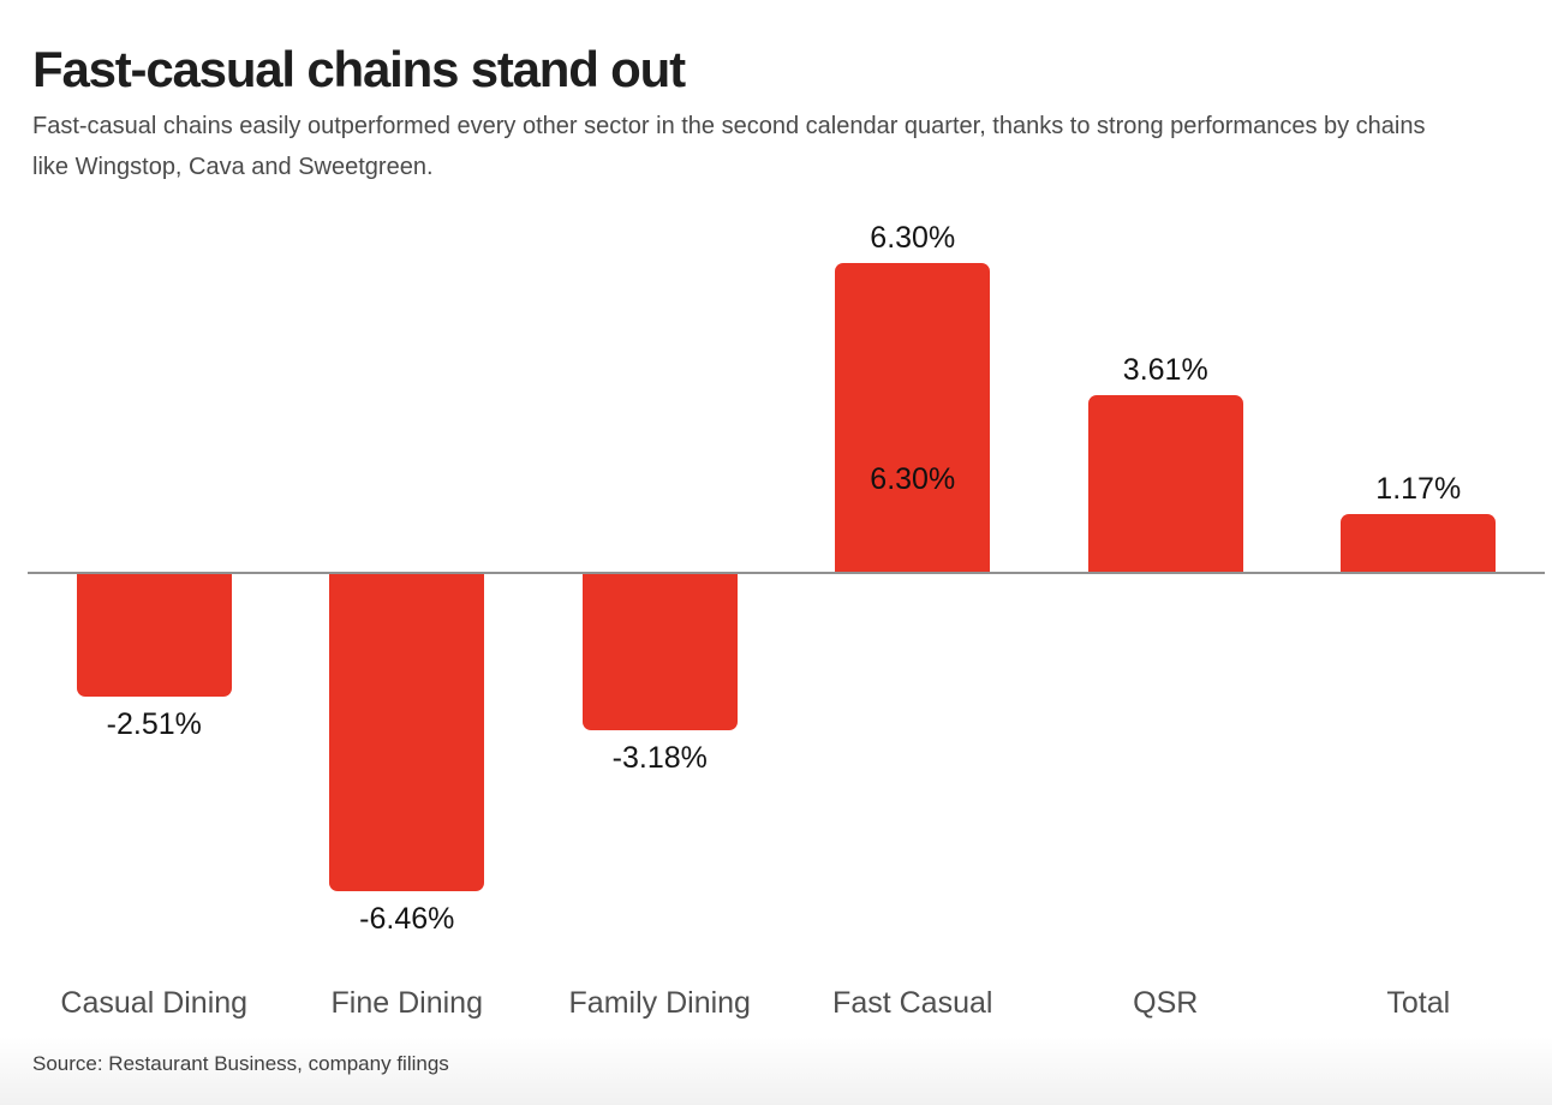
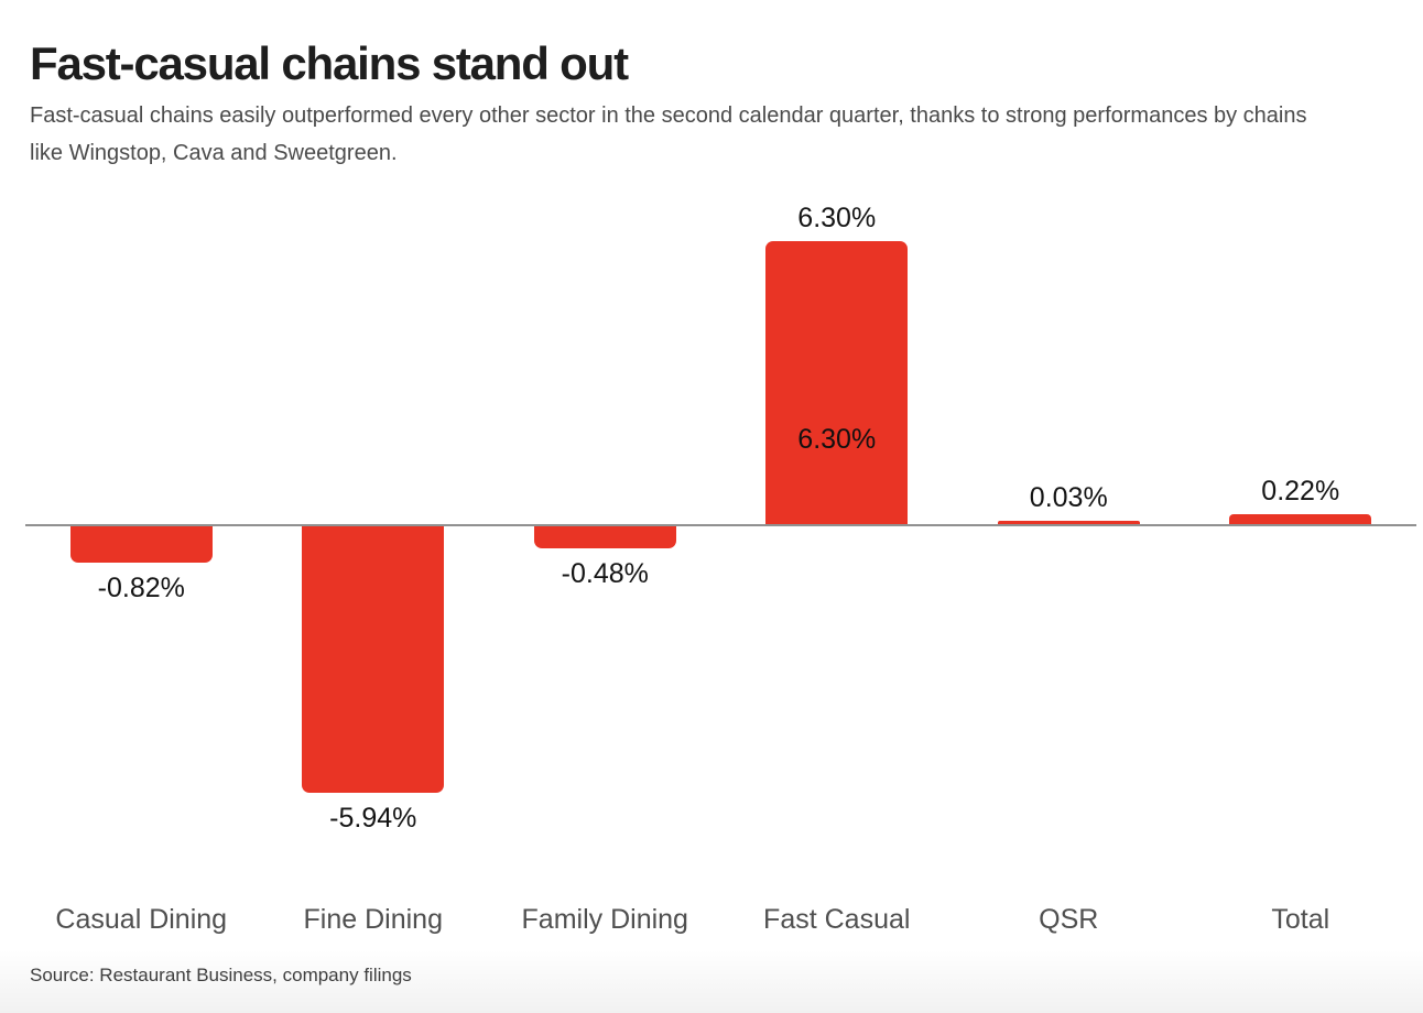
Casual Dining: -2.51% -> -0.82%
Fine Dining: -6.46% -> -5.94%
Family Dining: -3.18% -> -0.48%
QSR: 3.61% -> 0.03%
Total: 1.17% -> 0.22%
